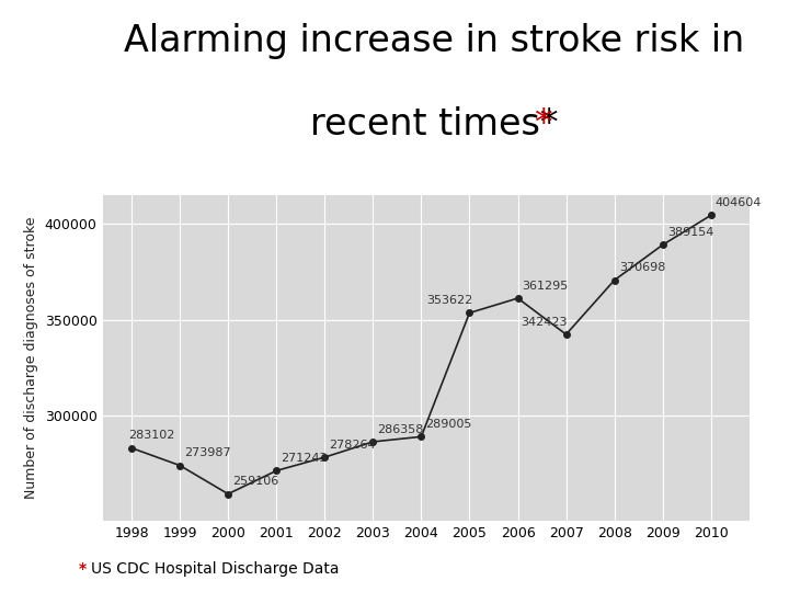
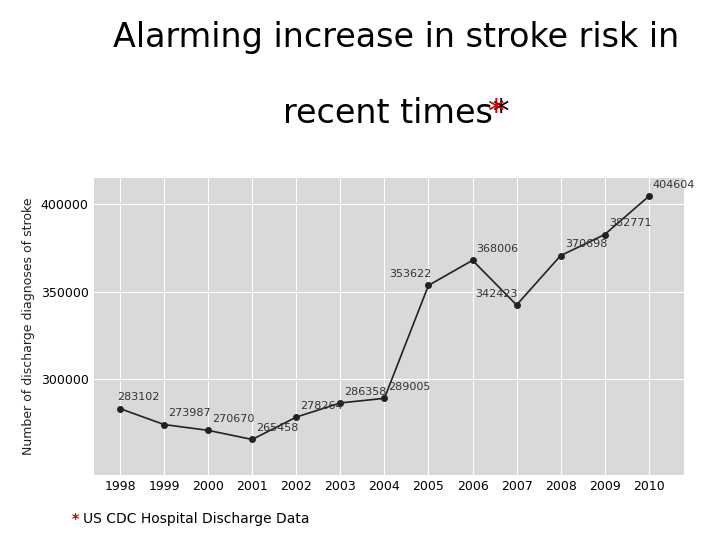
2000: 259106 -> 270670
2001: 271243 -> 265458
2006: 361295 -> 368006
2009: 389154 -> 382771
